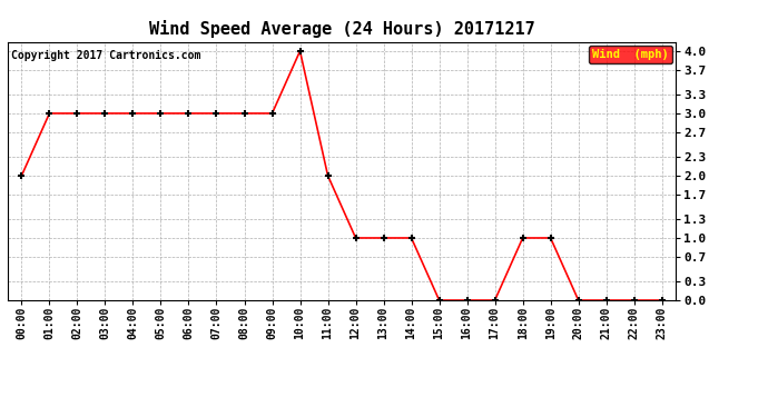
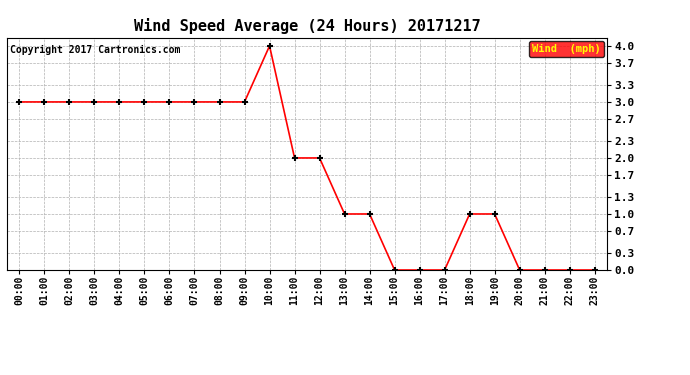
00:00: 2 -> 3
12:00: 1 -> 2
